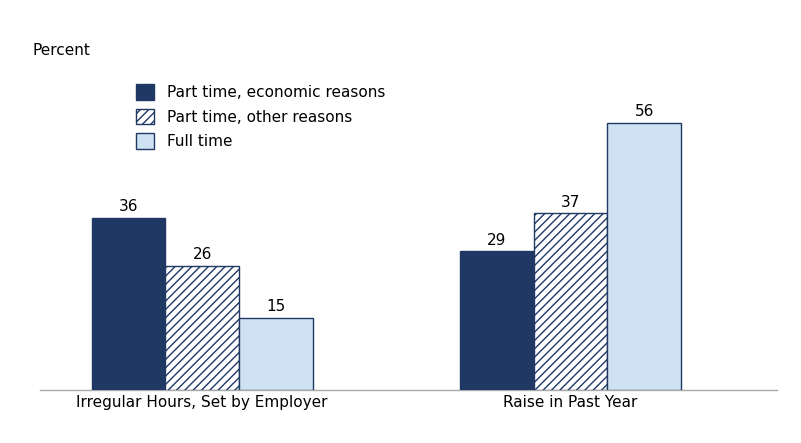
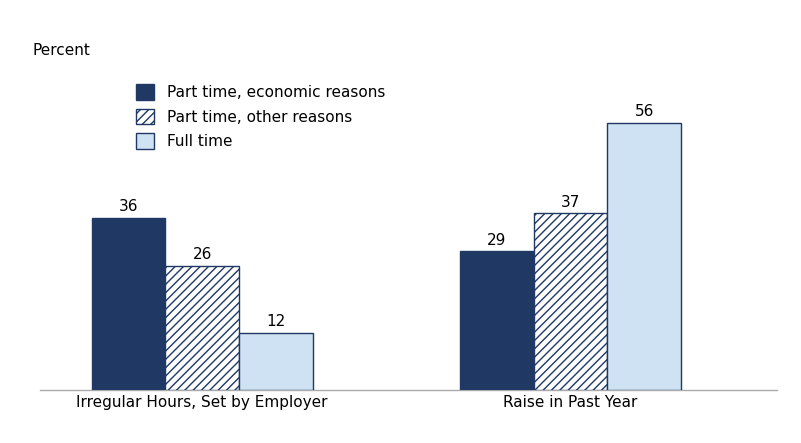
Full time/Irregular Hours, Set by Employer: 15 -> 12
